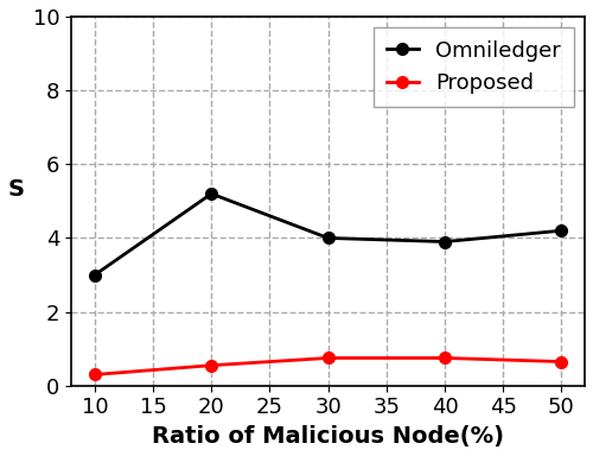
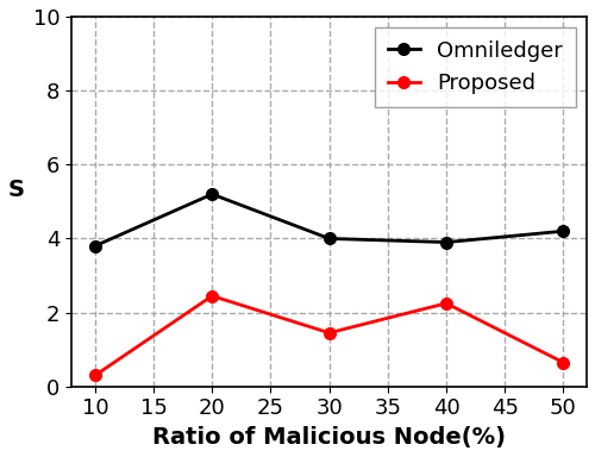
Omniledger/10: 3.0 -> 3.8
Proposed/20: 0.55 -> 2.45
Proposed/30: 0.75 -> 1.45
Proposed/40: 0.75 -> 2.25
